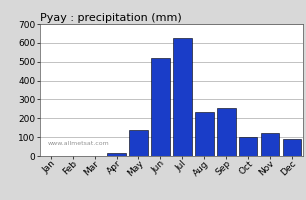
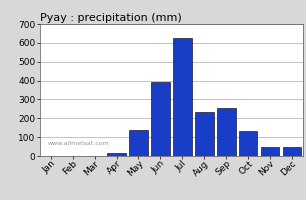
Jun: 520 -> 400
Oct: 100 -> 130
Nov: 120 -> 50
Dec: 90 -> 50
